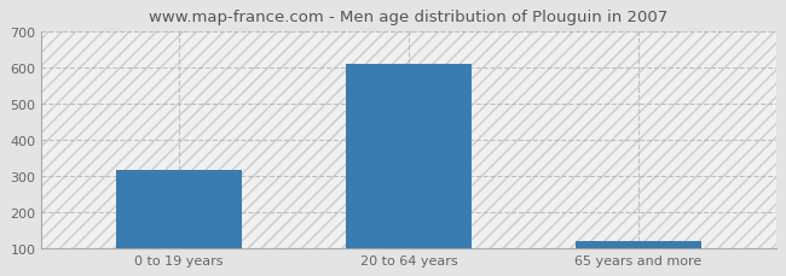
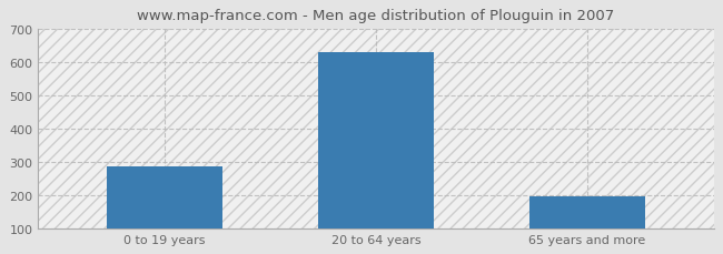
0 to 19 years: 315 -> 285
20 to 64 years: 610 -> 630
65 years and more: 118 -> 195
